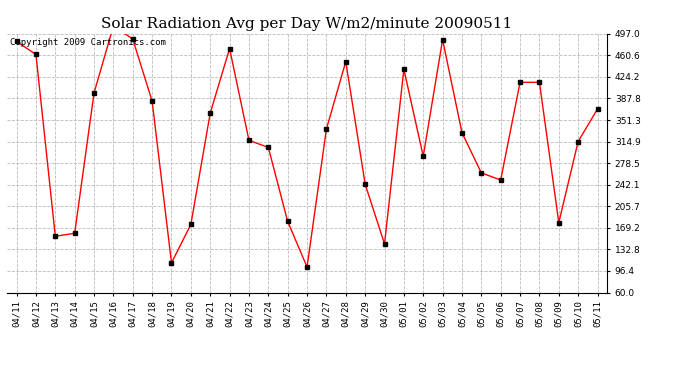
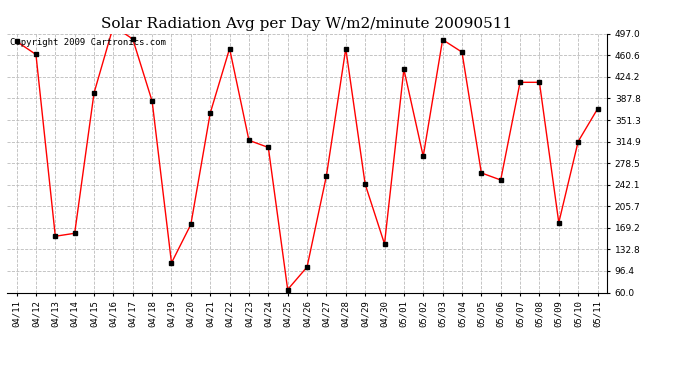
04/25: 180 -> 65
04/27: 336 -> 257
04/28: 450 -> 472
05/04: 330 -> 466
